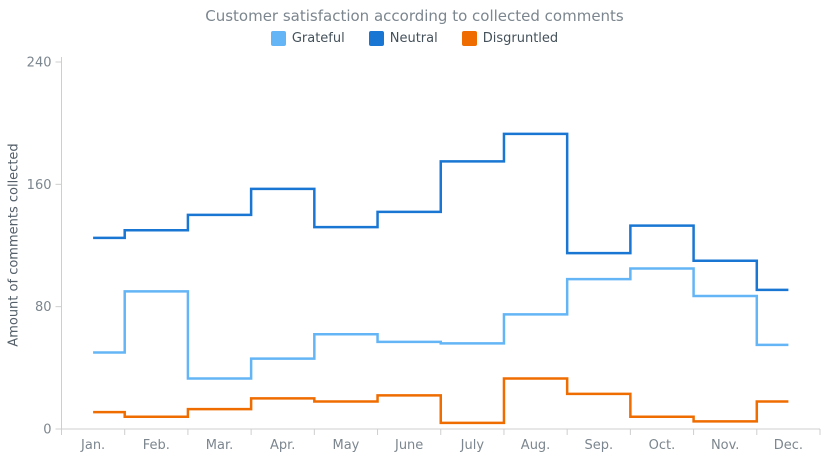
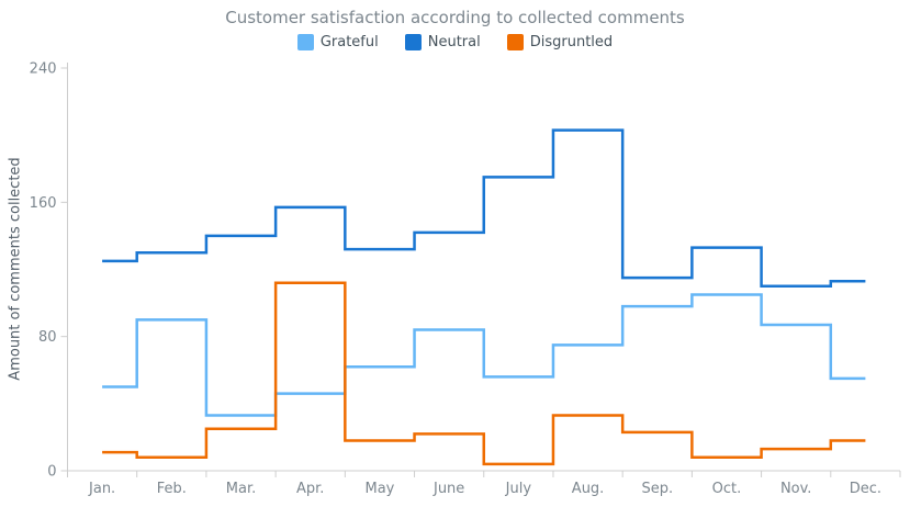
Disgruntled/Mar.: 13 -> 25
Disgruntled/Apr.: 20 -> 112
Grateful/June: 57 -> 84
Neutral/Aug.: 193 -> 203
Disgruntled/Nov.: 5 -> 13
Neutral/Dec.: 91 -> 113
